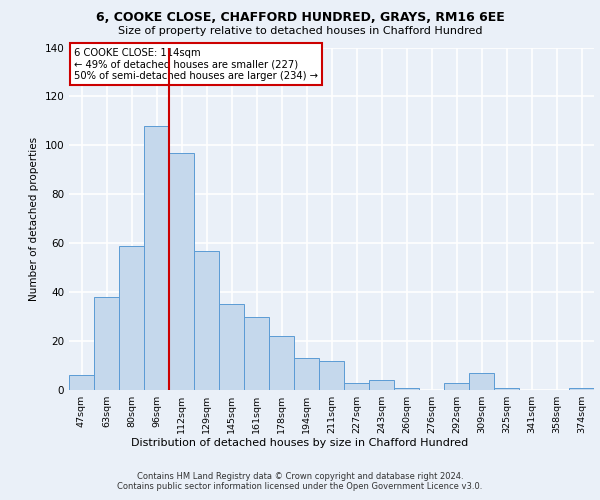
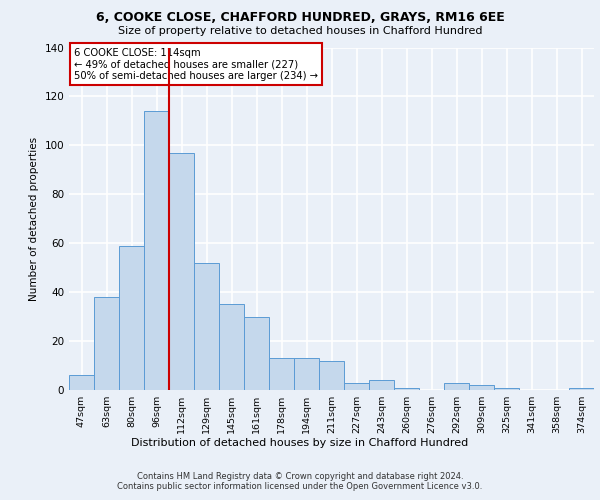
96sqm: 108 -> 114
129sqm: 57 -> 52
178sqm: 22 -> 13
309sqm: 7 -> 2
